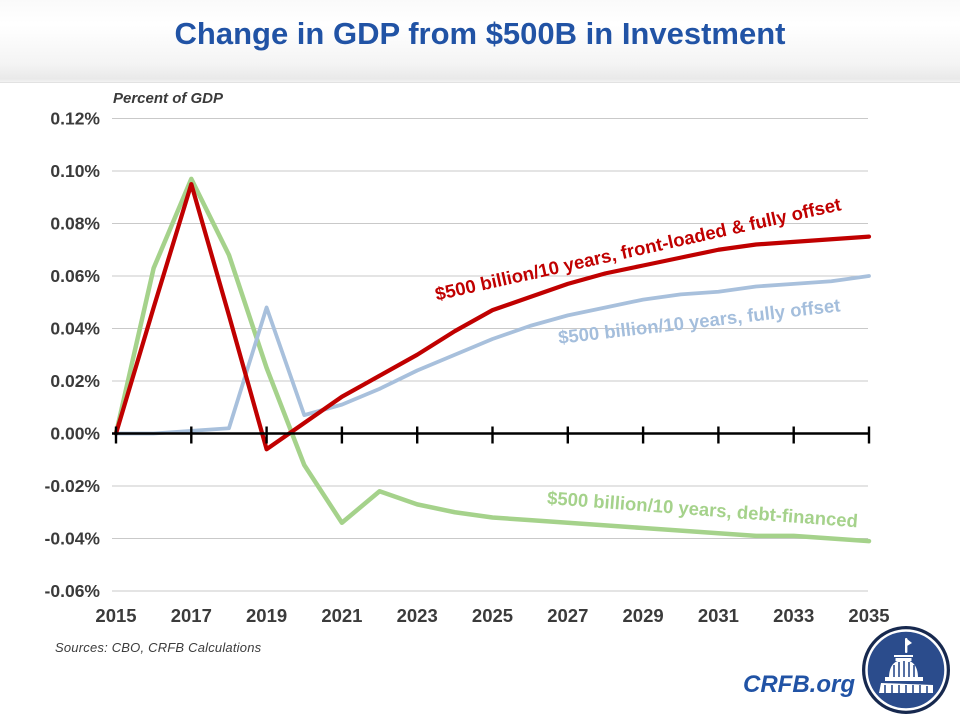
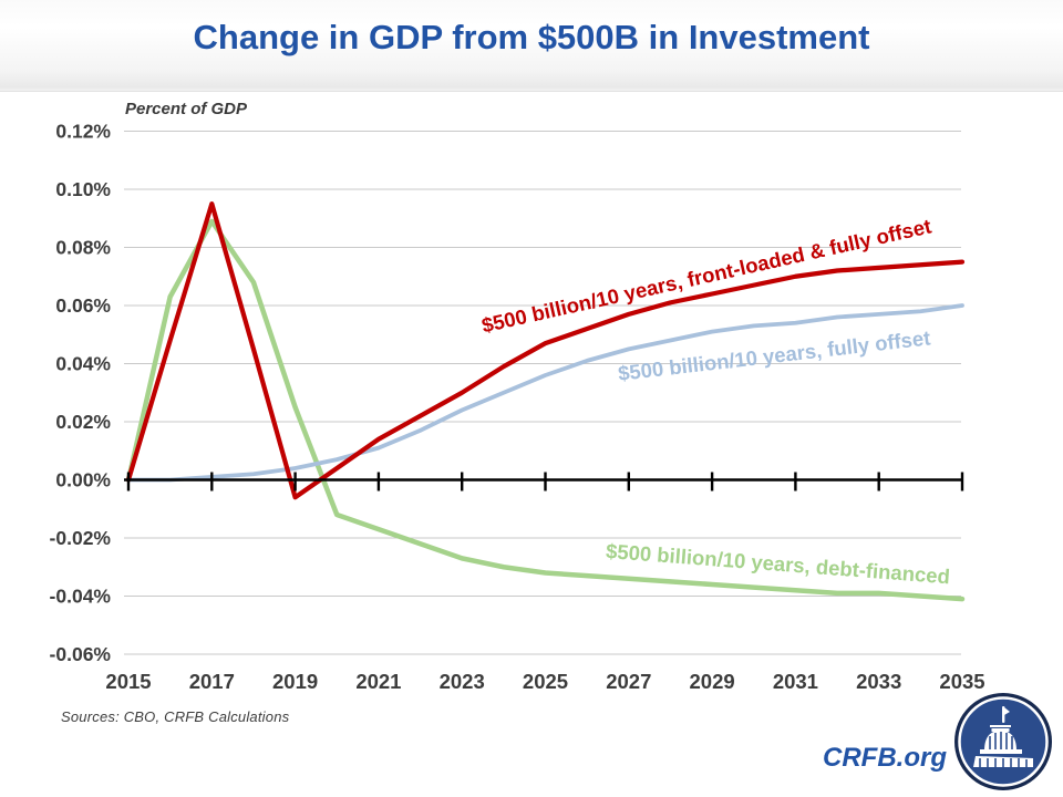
$500 billion/10 years, debt-financed/2017: 0.097% -> 0.089%
$500 billion/10 years, fully offset/2019: 0.048% -> 0.004%
$500 billion/10 years, debt-financed/2021: -0.034% -> -0.017%
